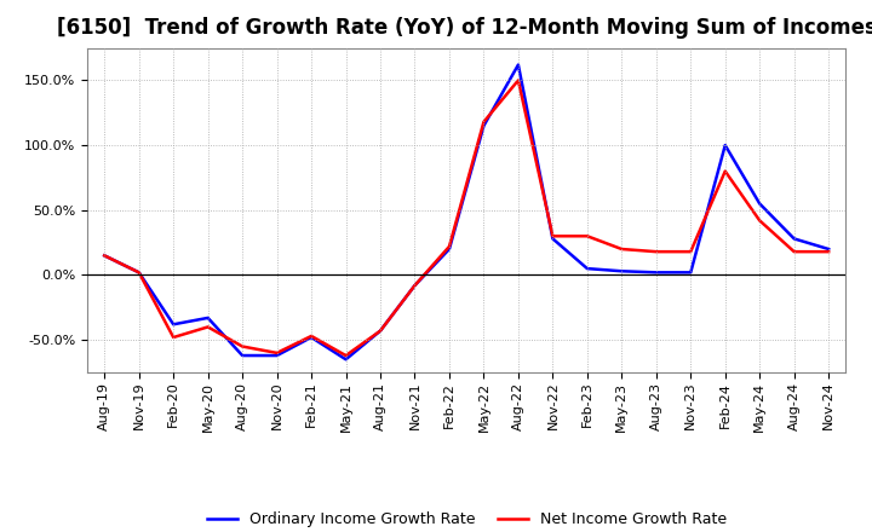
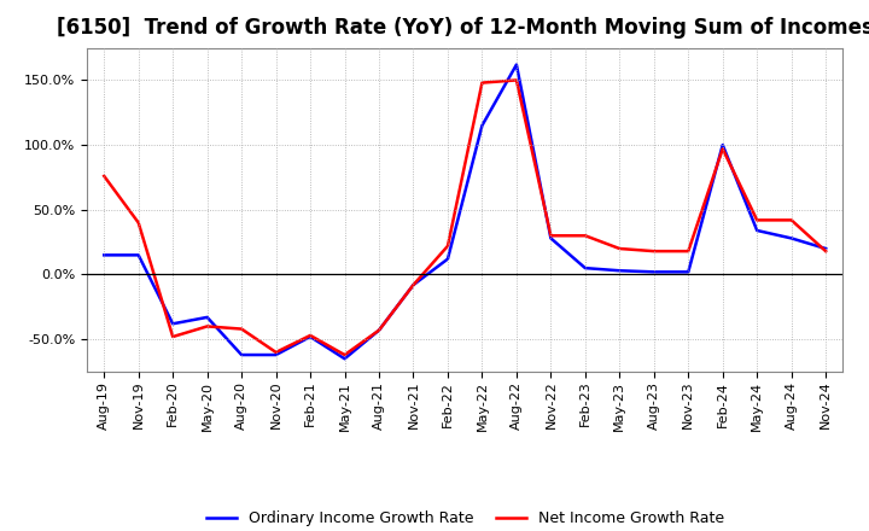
Net Income Growth Rate/Aug-19: 15% -> 76%
Ordinary Income Growth Rate/Nov-19: 2% -> 15%
Net Income Growth Rate/Nov-19: 2% -> 40%
Net Income Growth Rate/Aug-20: -55% -> -42%
Ordinary Income Growth Rate/Feb-22: 20% -> 12%
Net Income Growth Rate/May-22: 118% -> 148%
Net Income Growth Rate/Feb-24: 80% -> 97%
Ordinary Income Growth Rate/May-24: 55% -> 34%
Net Income Growth Rate/Aug-24: 18% -> 42%
